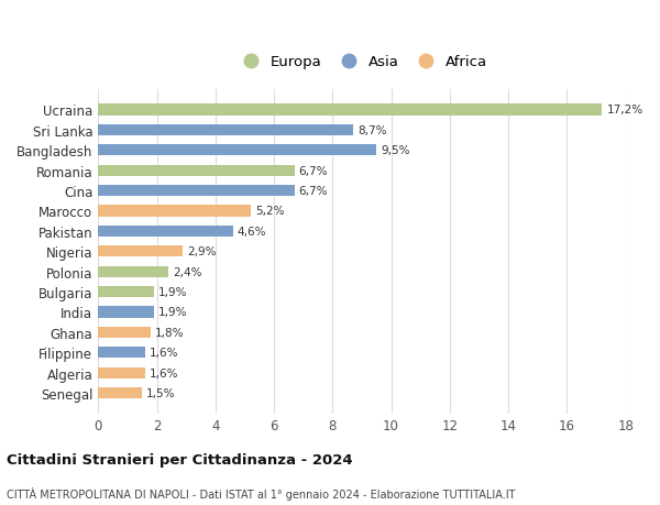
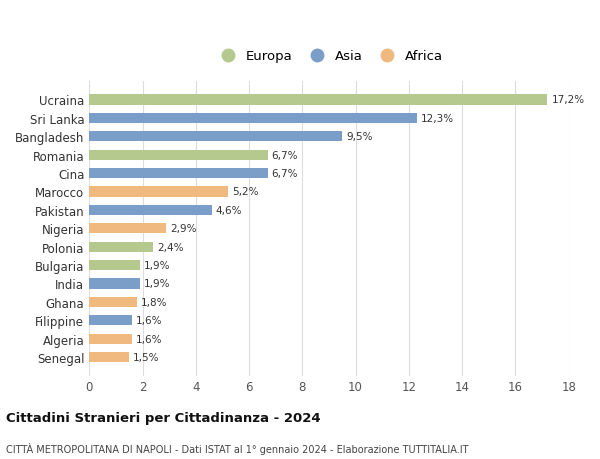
Sri Lanka: 8,7% -> 12,3%
